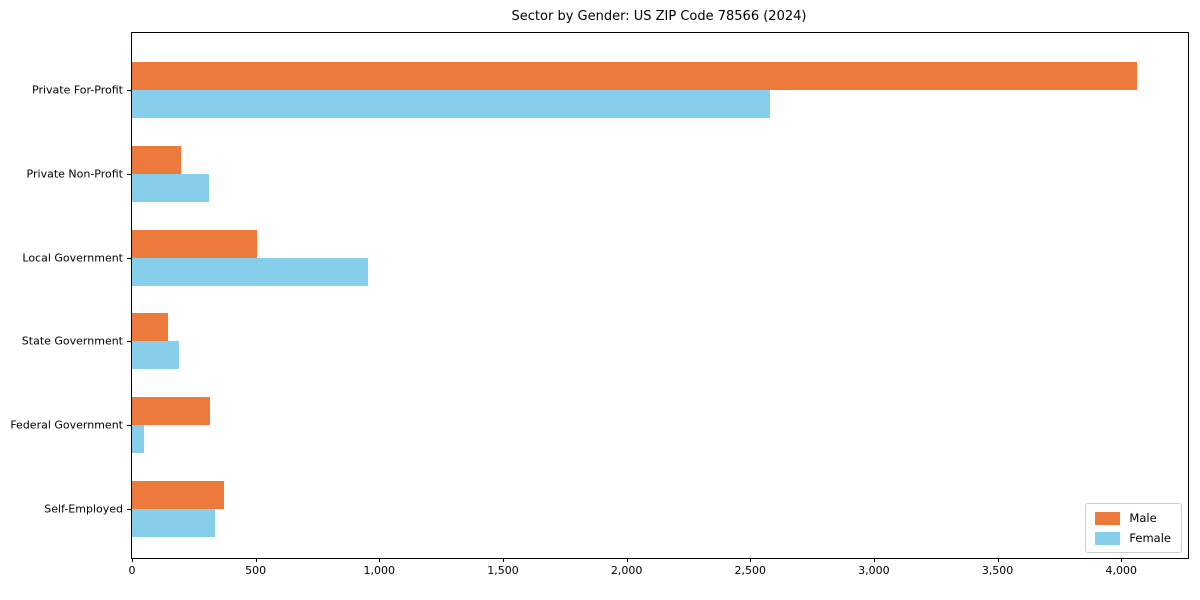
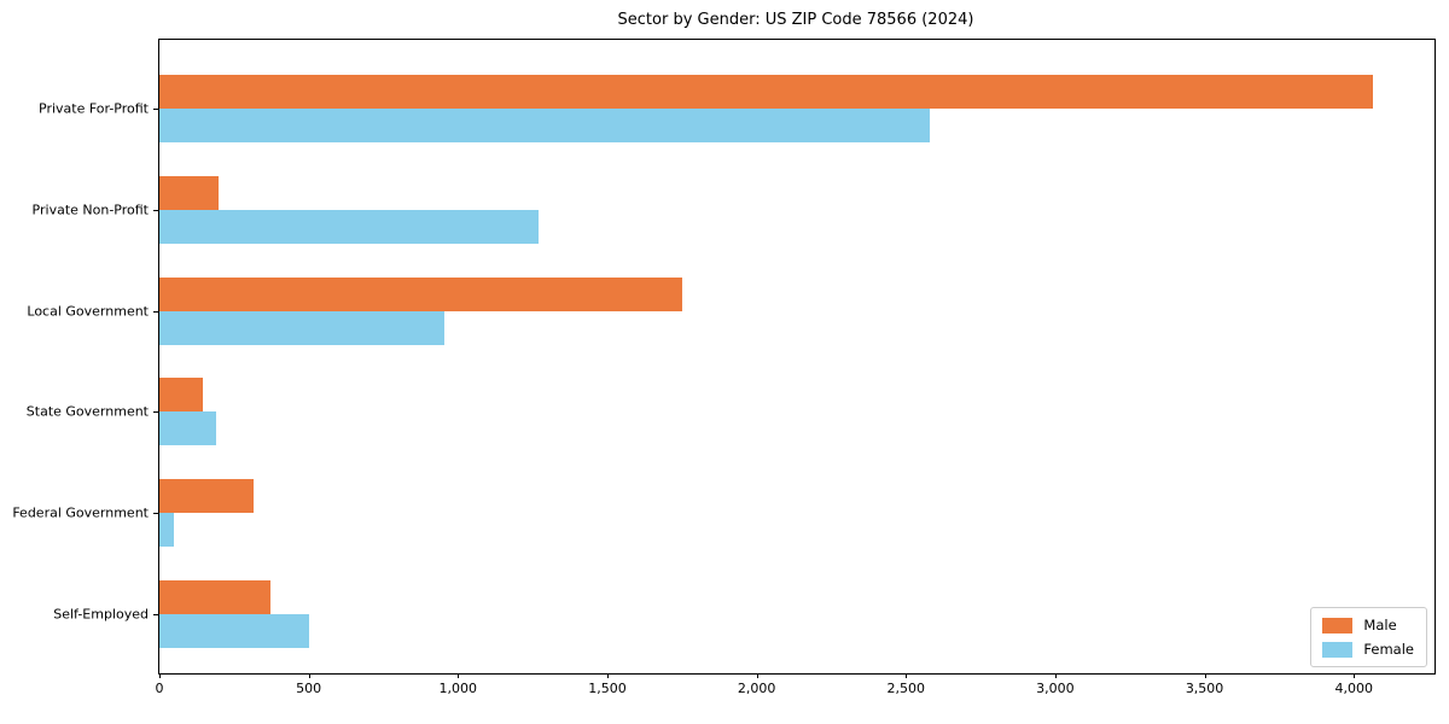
Female/Private Non-Profit: 310 -> 1270
Male/Local Government: 500 -> 1750
Female/Self-Employed: 340 -> 500
